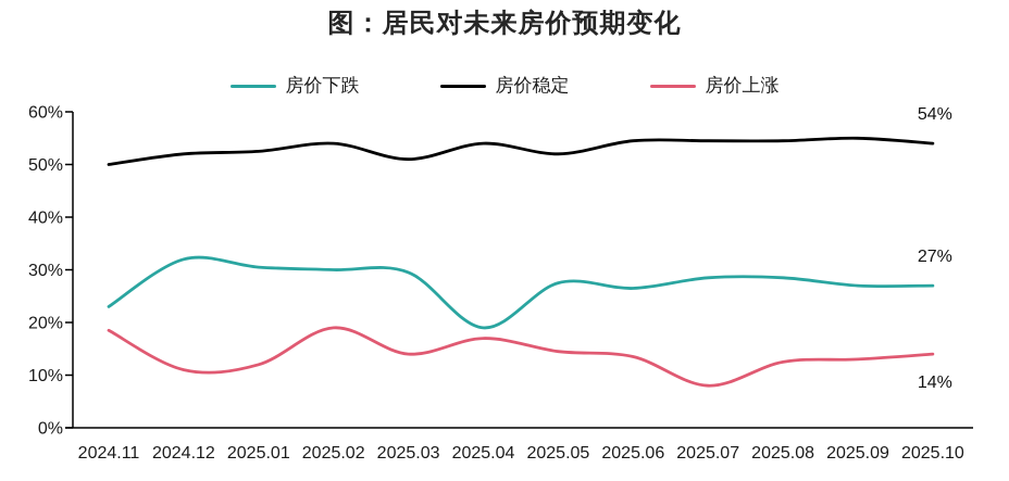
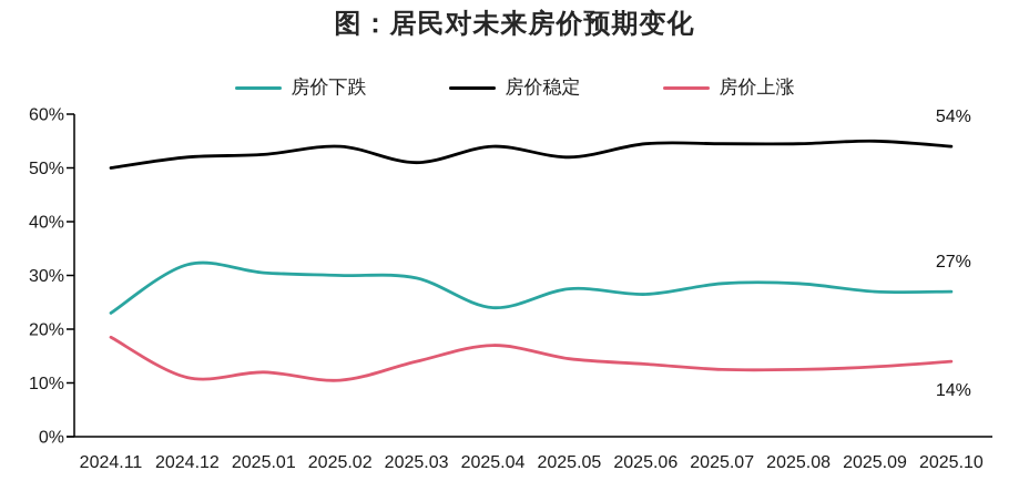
房价上涨/2025.02: 19% -> 10%
房价下跌/2025.04: 19% -> 24%
房价上涨/2025.07: 8% -> 12%
